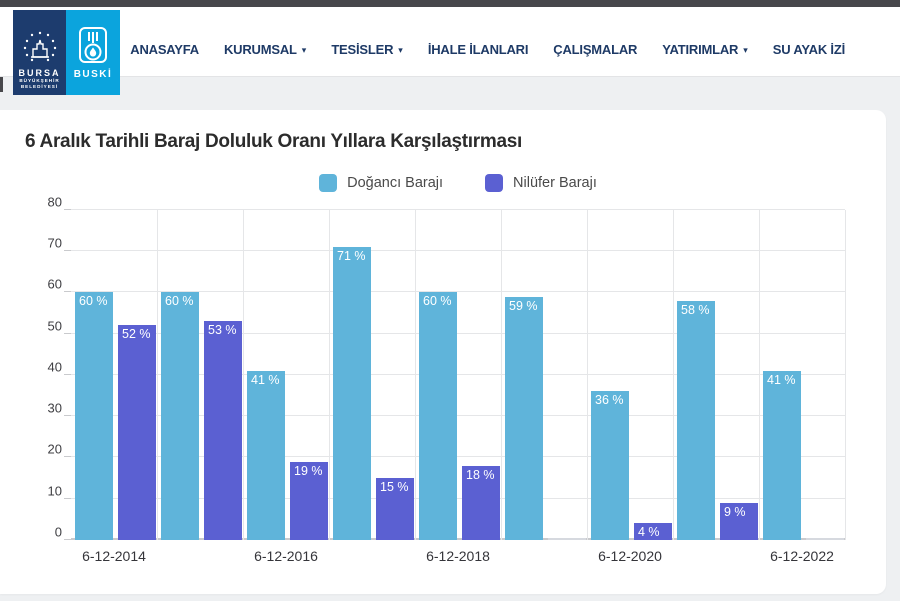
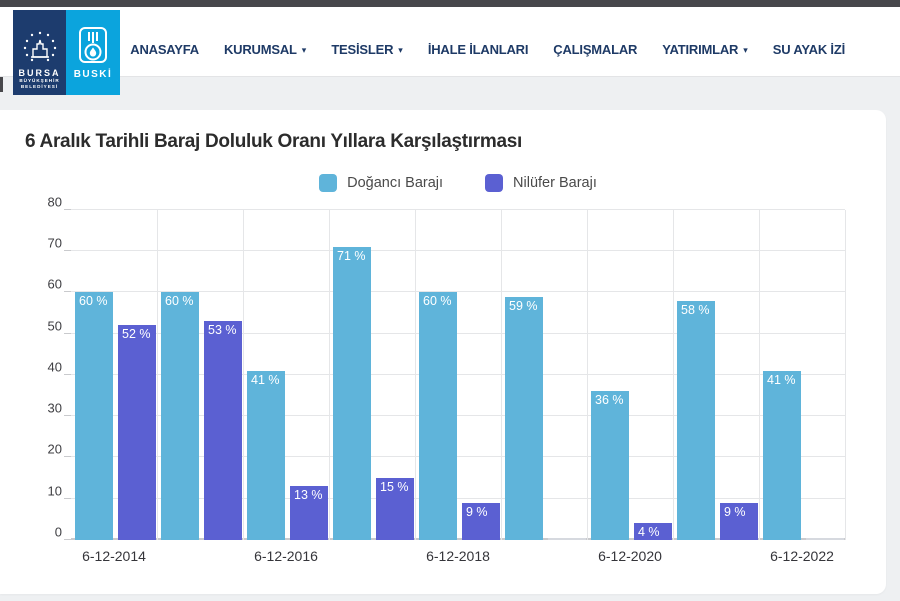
Nilüfer Barajı/6-12-2016: 19 -> 13
Nilüfer Barajı/6-12-2018: 18 -> 9
